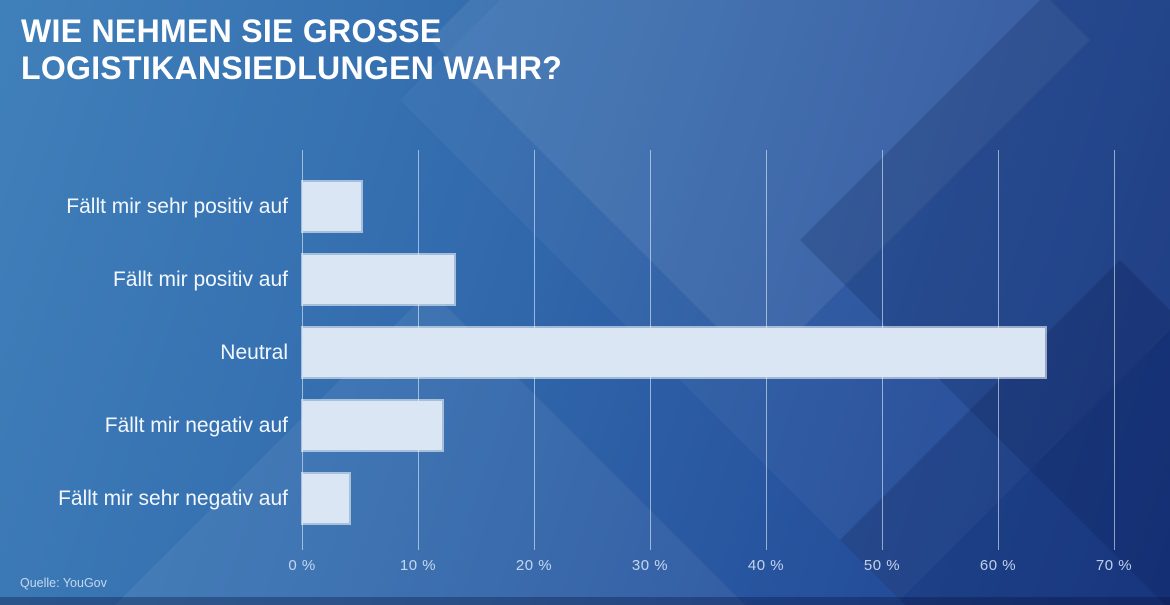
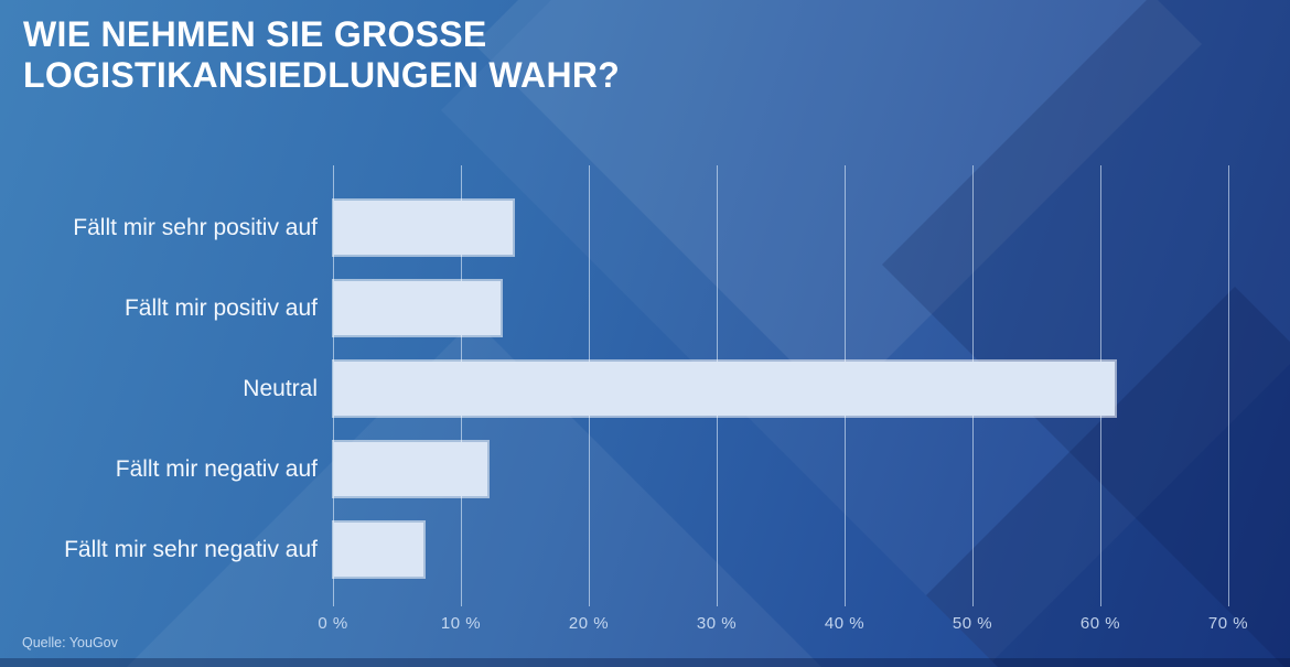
Fällt mir sehr positiv auf: 5% -> 14%
Neutral: 64% -> 61%
Fällt mir sehr negativ auf: 4% -> 7%
